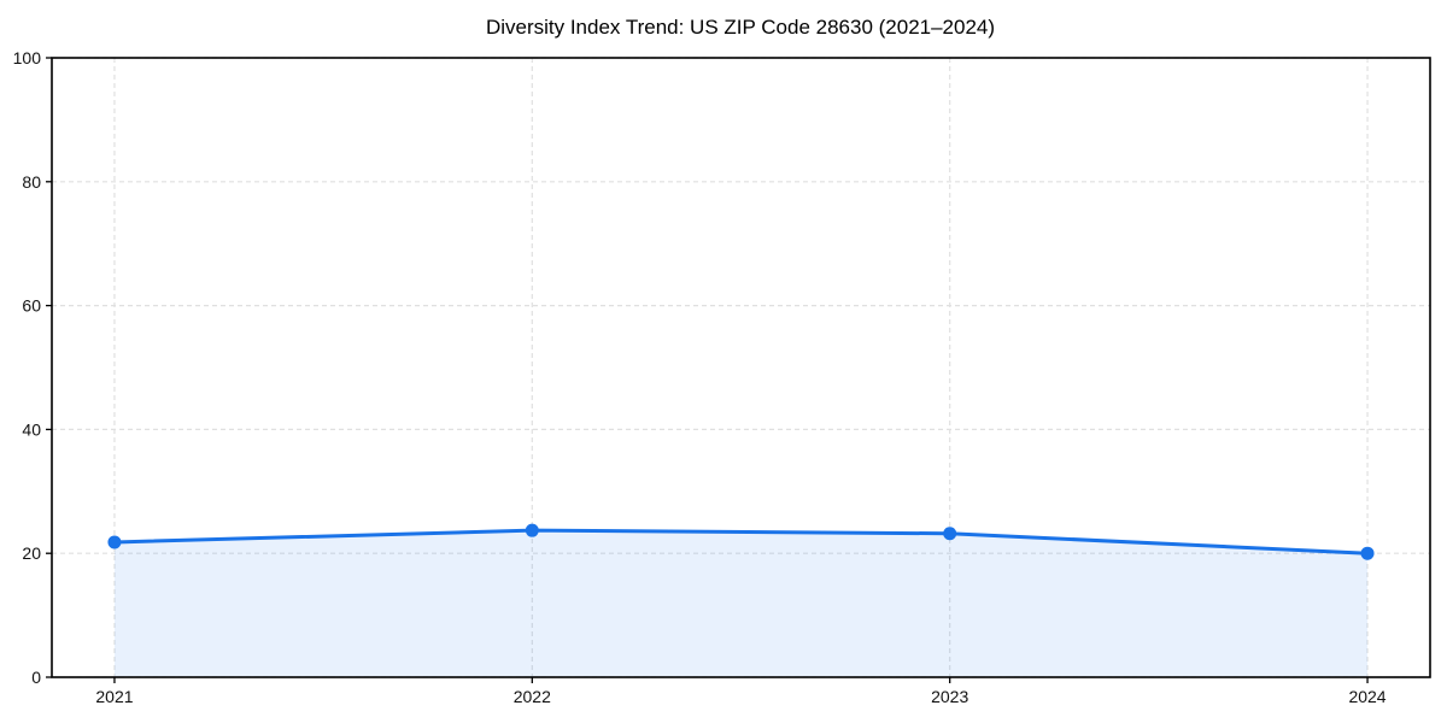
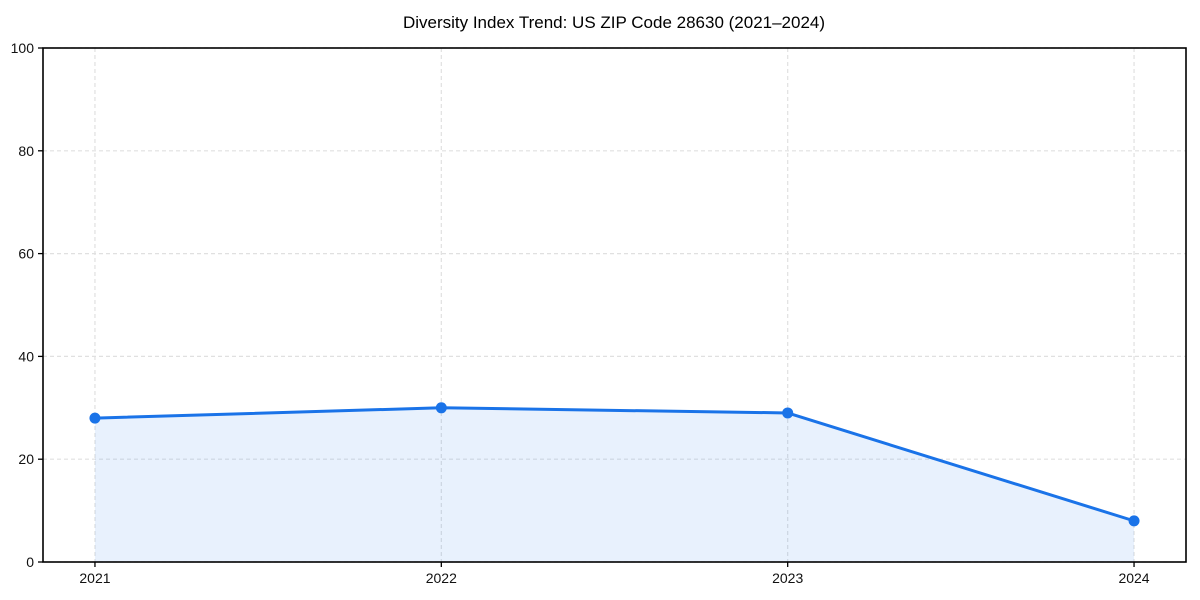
2021: 22 -> 28
2022: 24 -> 30
2023: 23 -> 29
2024: 20 -> 8
